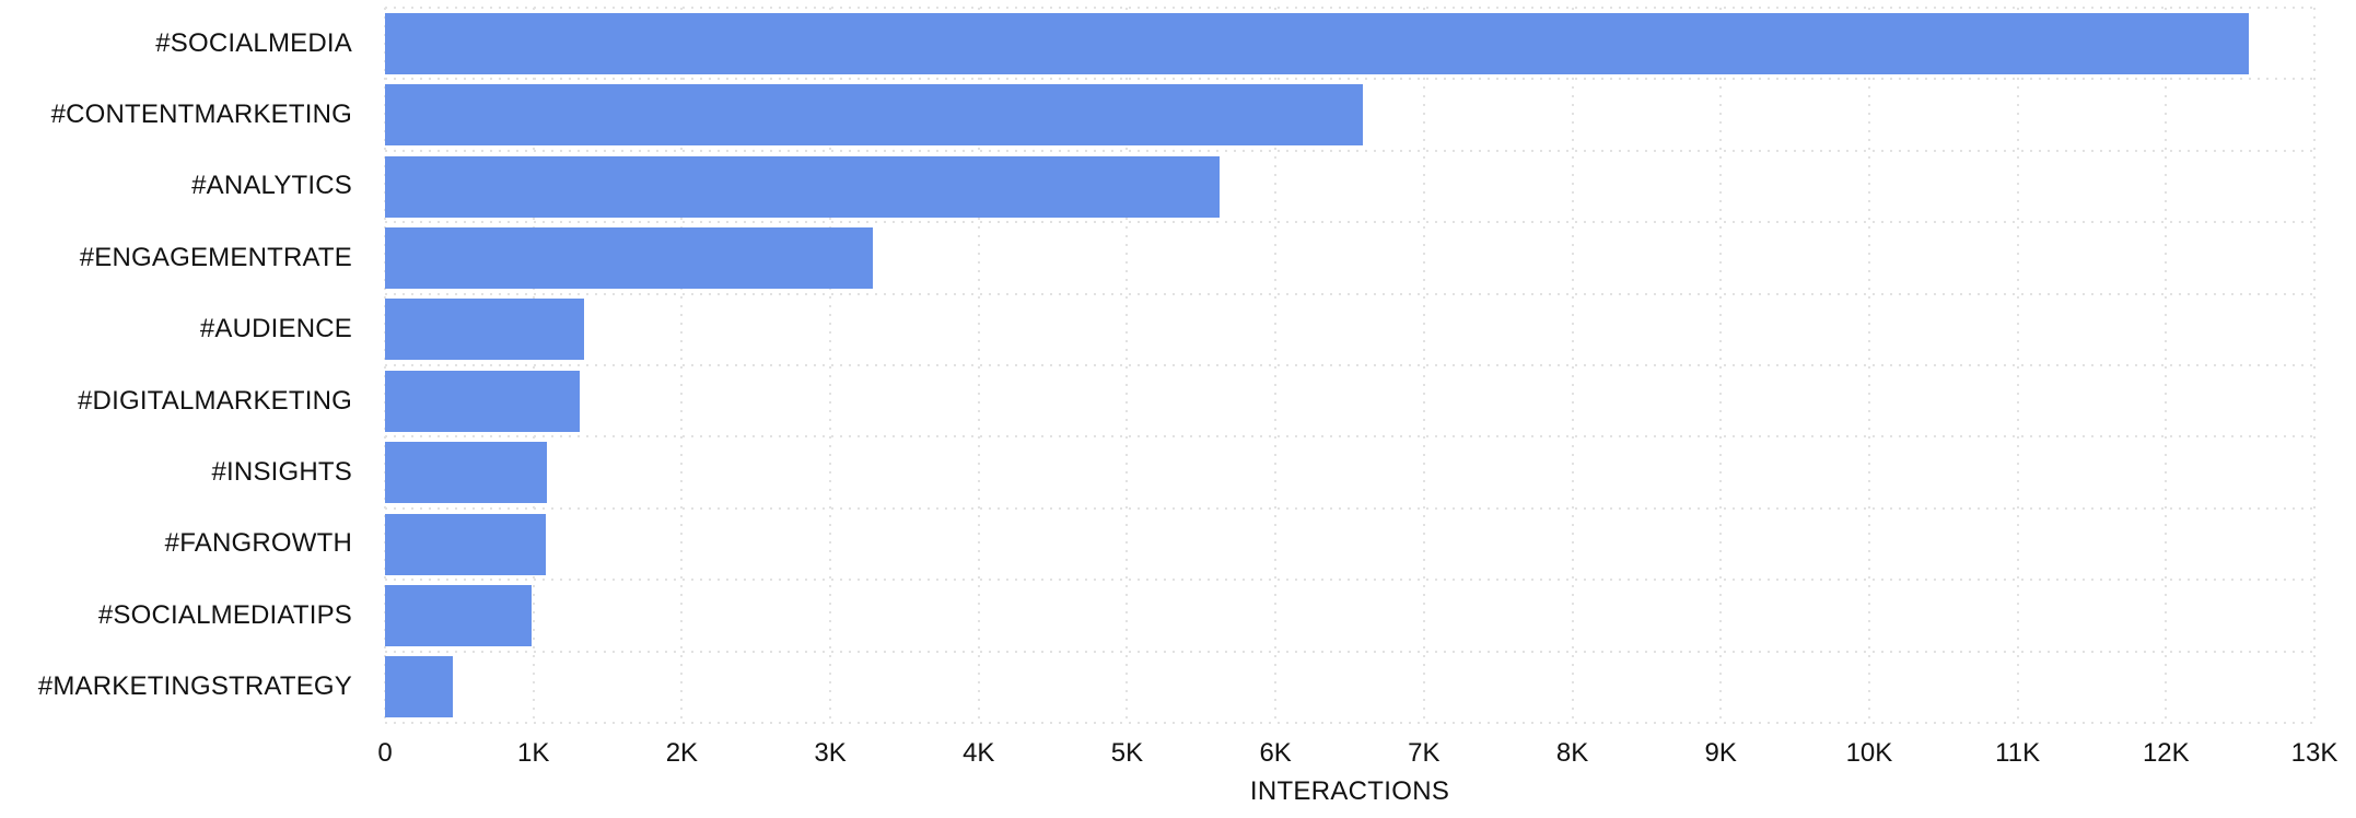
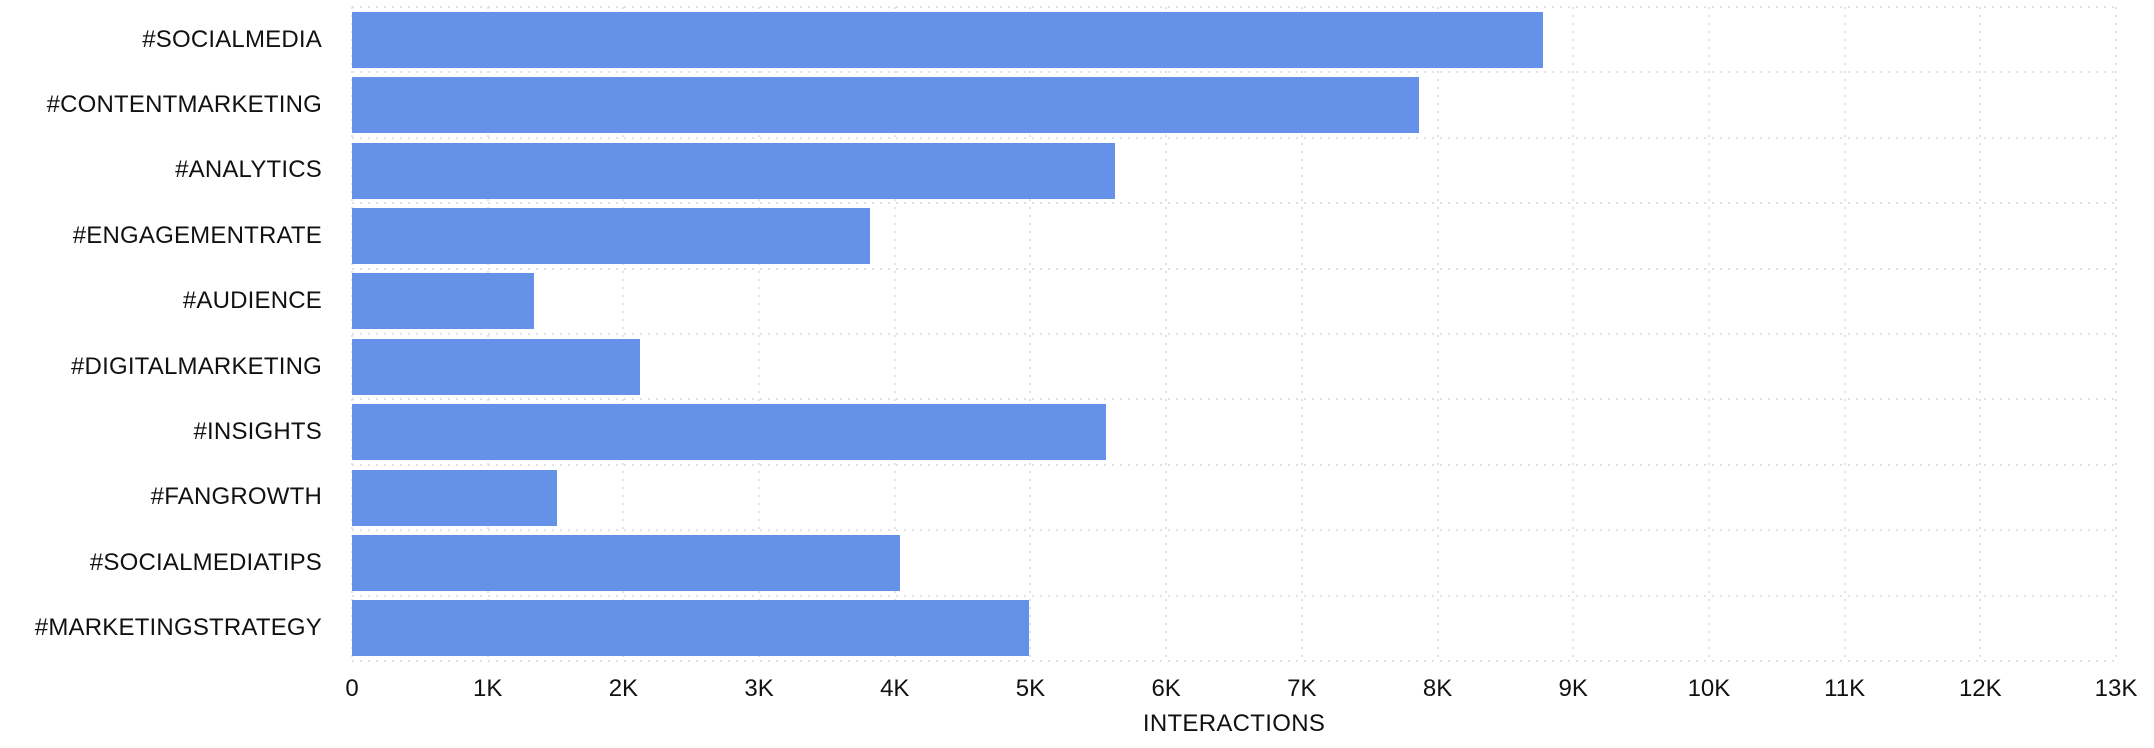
#SOCIALMEDIA: 12.56K -> 8.78K
#CONTENTMARKETING: 6.59K -> 7.86K
#ENGAGEMENTRATE: 3.29K -> 3.82K
#DIGITALMARKETING: 1.31K -> 2.12K
#INSIGHTS: 1.09K -> 5.56K
#FANGROWTH: 1.08K -> 1.51K
#SOCIALMEDIATIPS: 0.99K -> 4.04K
#MARKETINGSTRATEGY: 0.46K -> 4.99K
